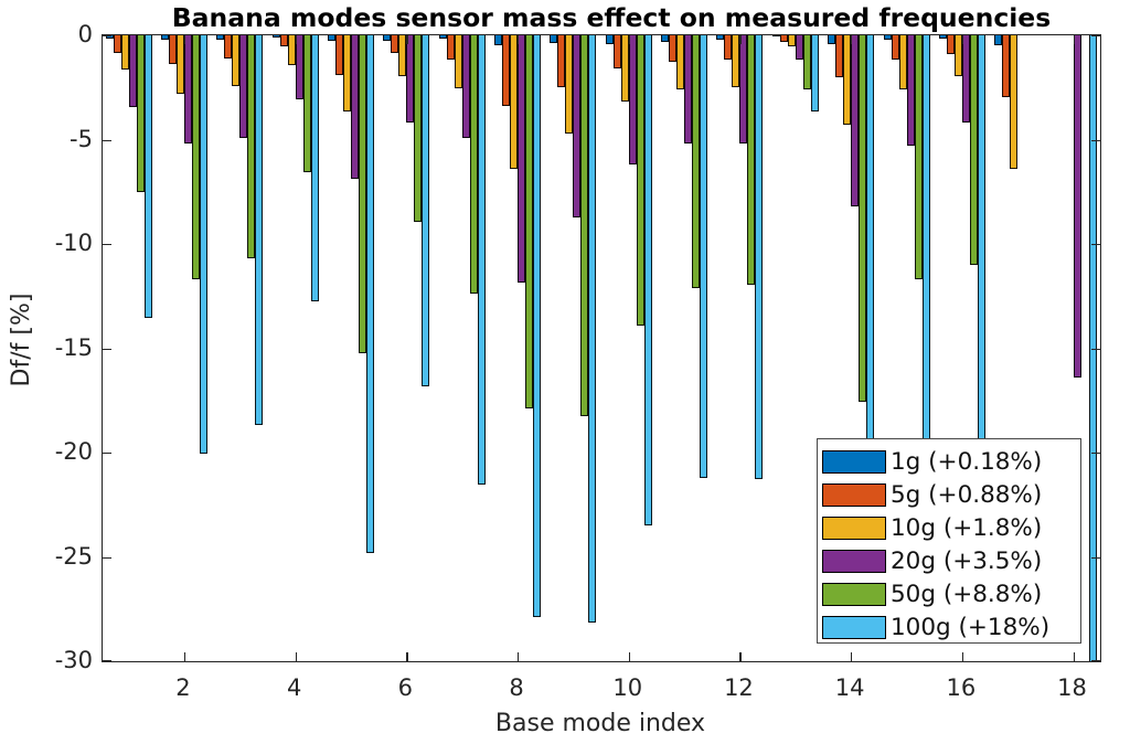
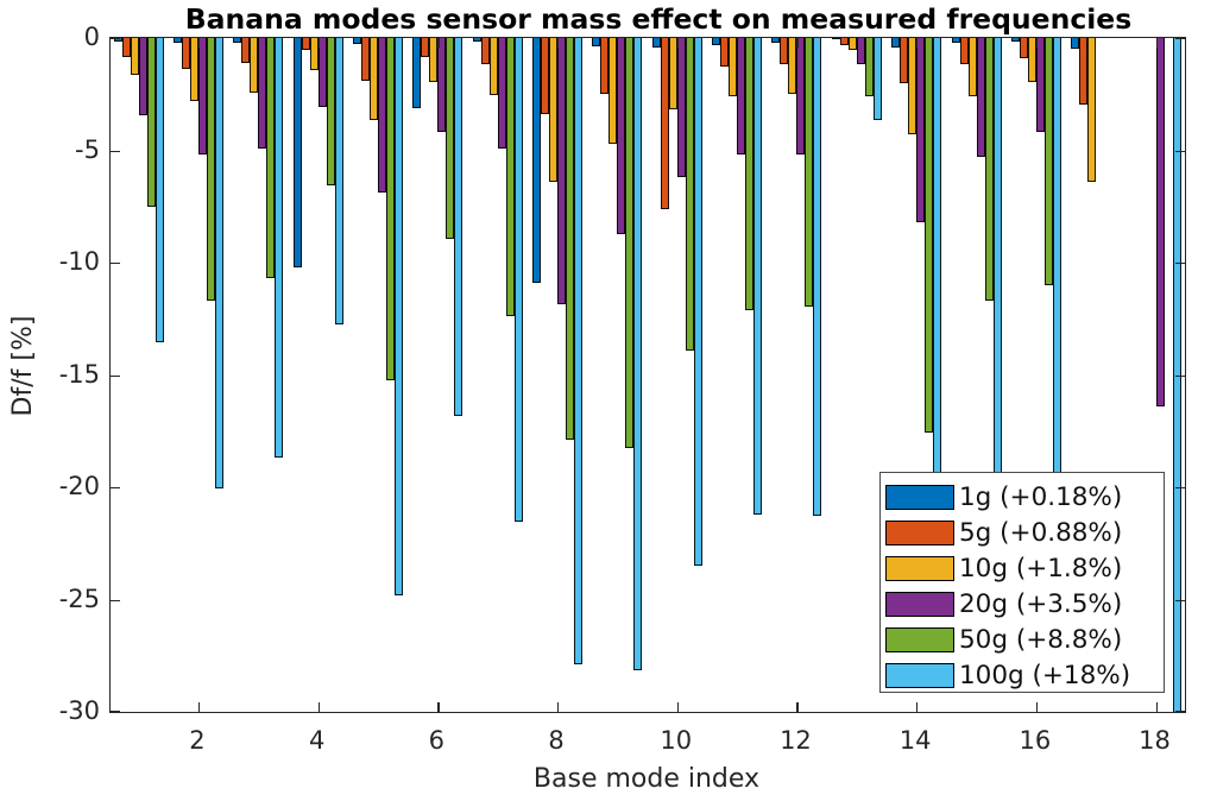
1g (+0.18%)/4: -0.1 -> -10.2
1g (+0.18%)/6: -0.2 -> -3.1
1g (+0.18%)/8: -0.5 -> -10.9
5g (+0.88%)/10: -1.6 -> -7.6
